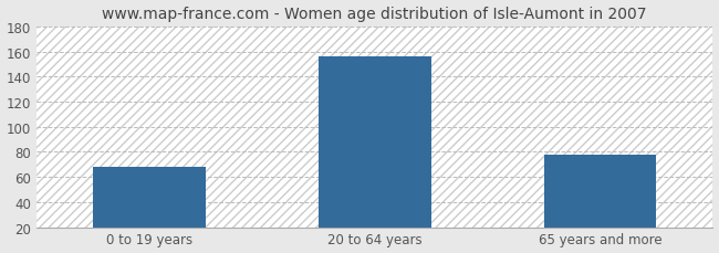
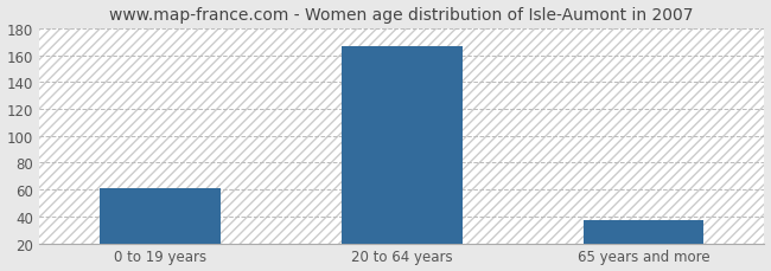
0 to 19 years: 68 -> 61
20 to 64 years: 156 -> 167
65 years and more: 78 -> 37
